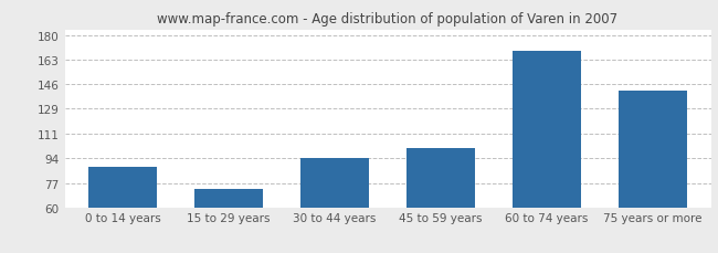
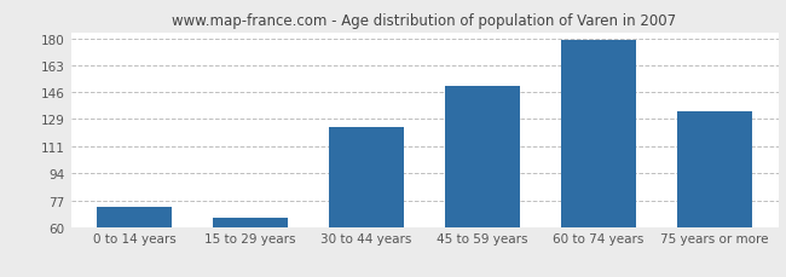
0 to 14 years: 88 -> 73
15 to 29 years: 73 -> 66
30 to 44 years: 94 -> 124
45 to 59 years: 101 -> 150
60 to 74 years: 169 -> 179
75 years or more: 141 -> 134
